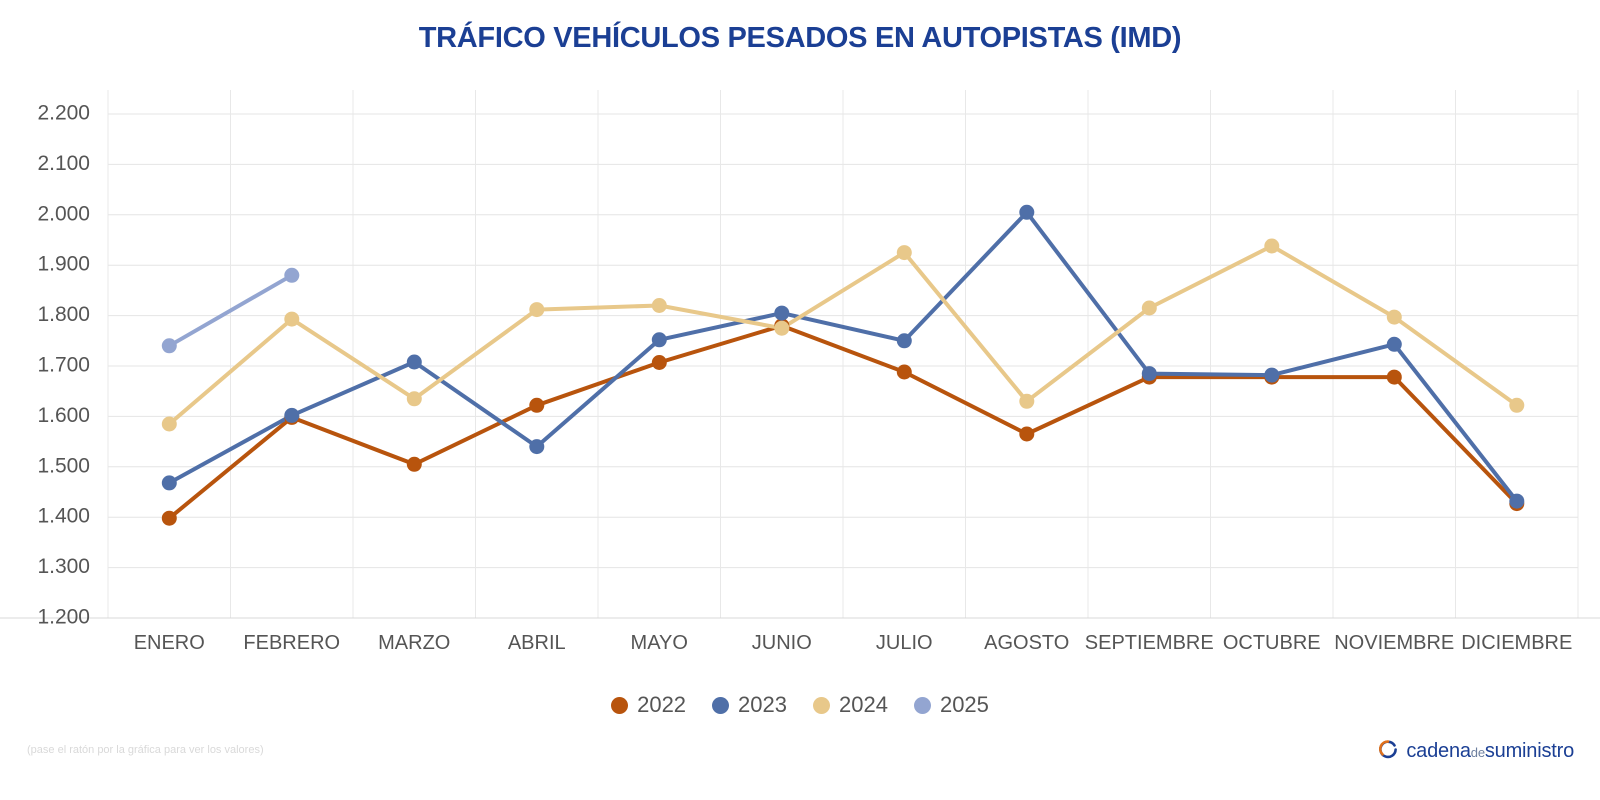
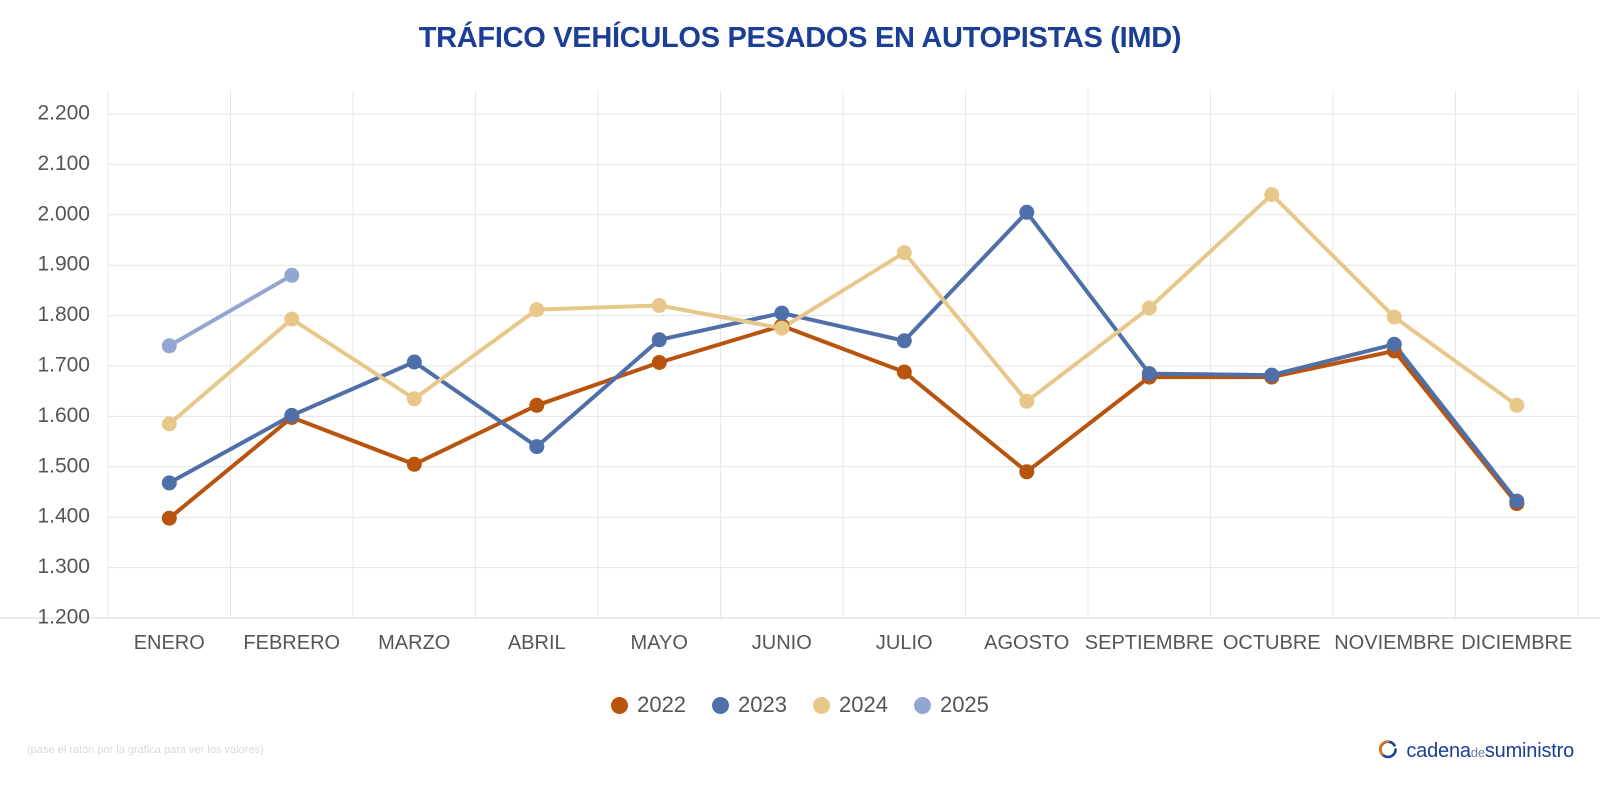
2022/AGOSTO: 1560 -> 1490
2024/OCTUBRE: 1940 -> 2040
2022/NOVIEMBRE: 1680 -> 1730
